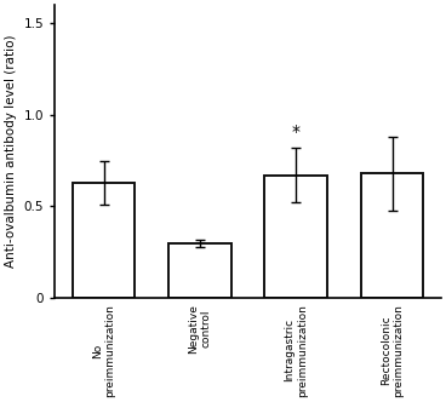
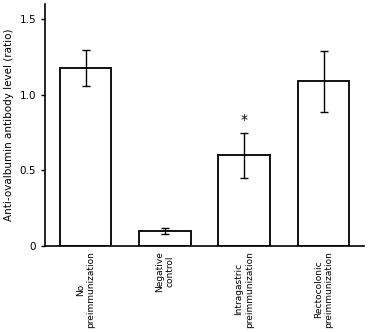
No preimmunization: 0.63 -> 1.18
Negative control: 0.30 -> 0.10
Intragastric preimmunization: 0.67 -> 0.60
Rectocolonic preimmunization: 0.68 -> 1.09
